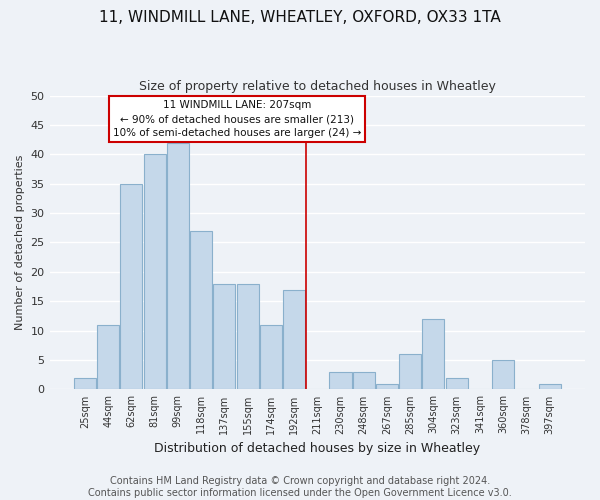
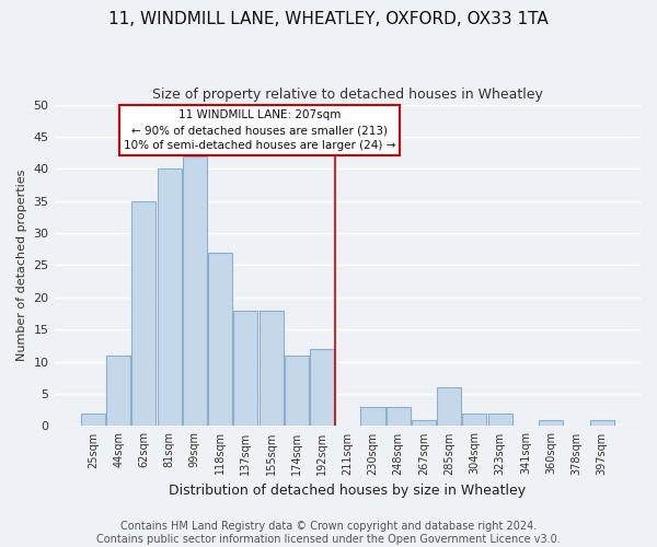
192sqm: 17 -> 12
304sqm: 12 -> 2
360sqm: 5 -> 1
